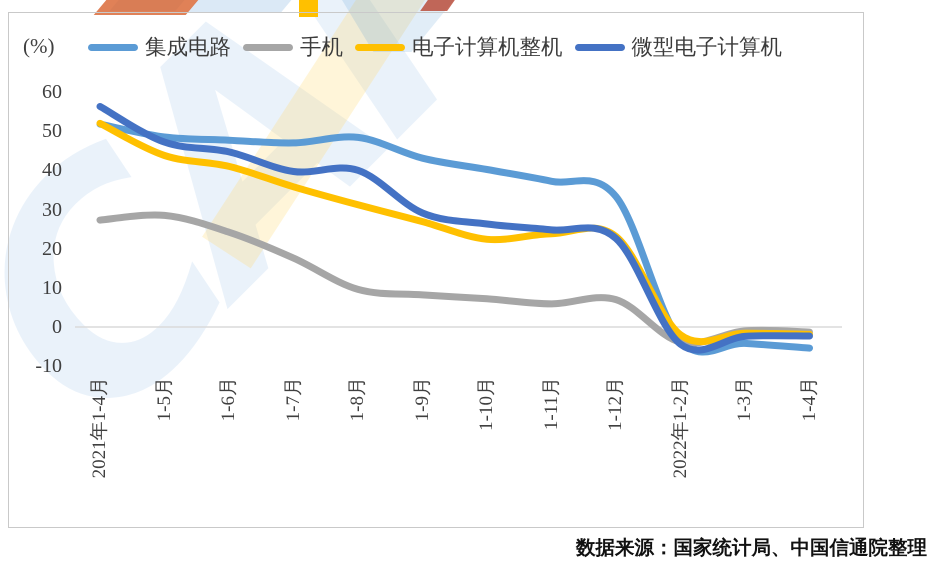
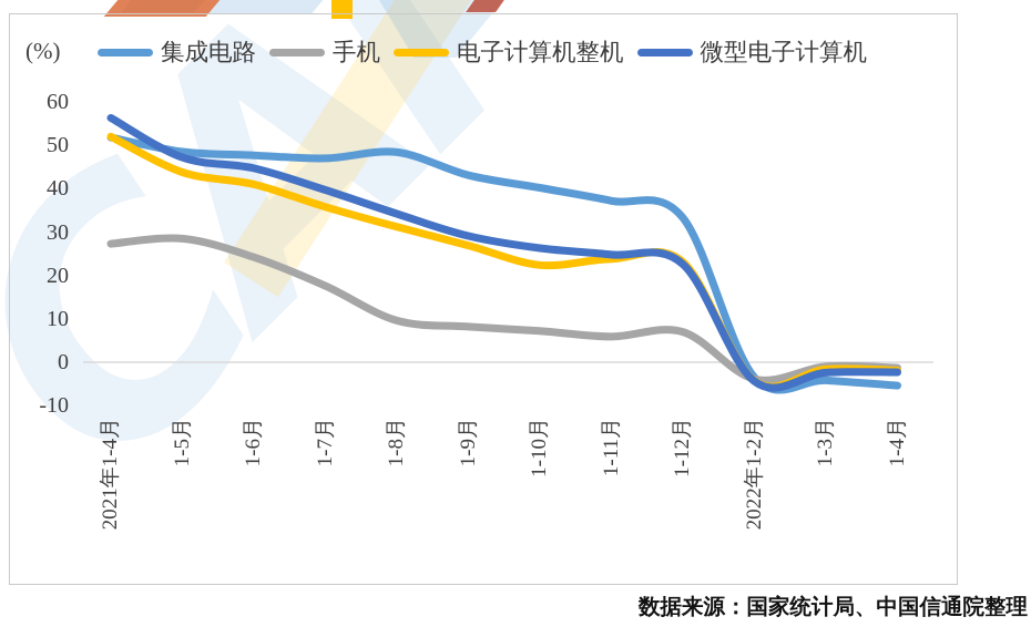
微型电子计算机/1-8月: 40 -> 34
电子计算机整机/2022年1-2月: -2 -> -4
